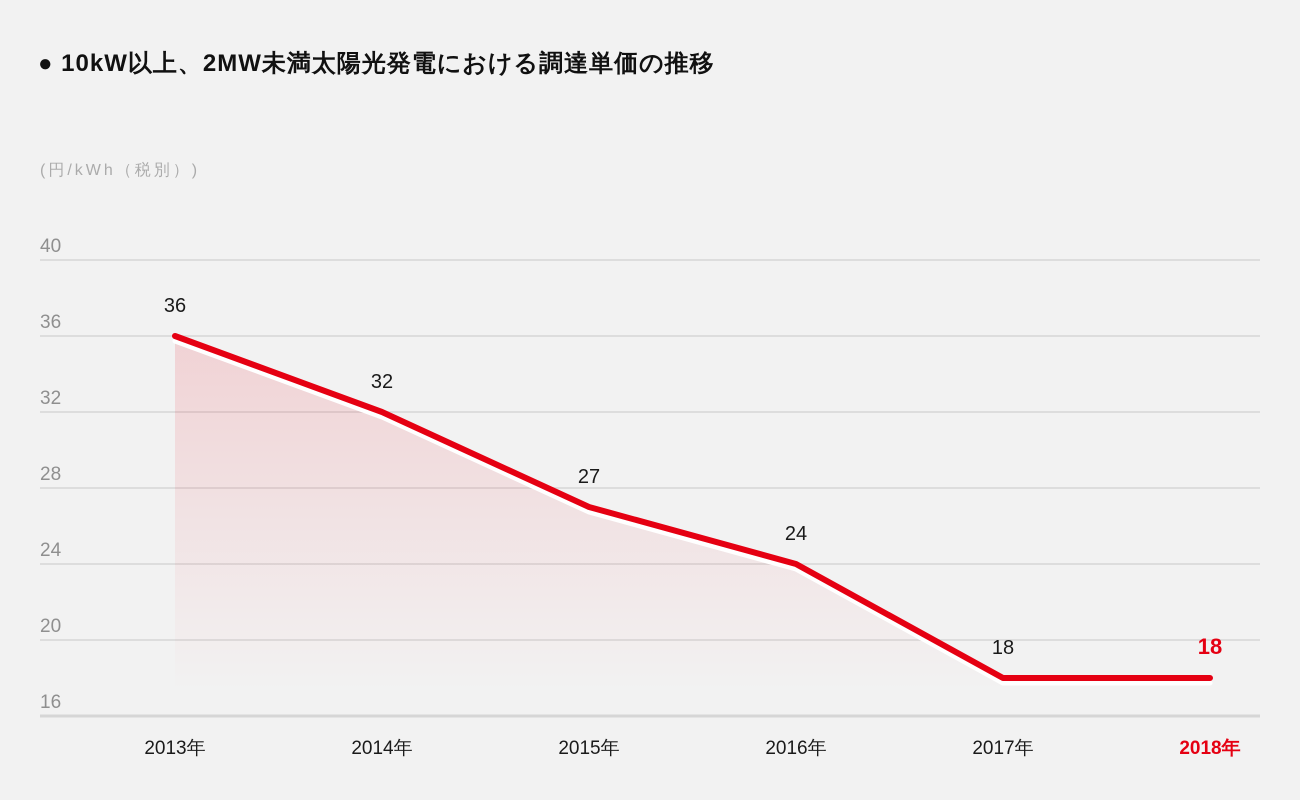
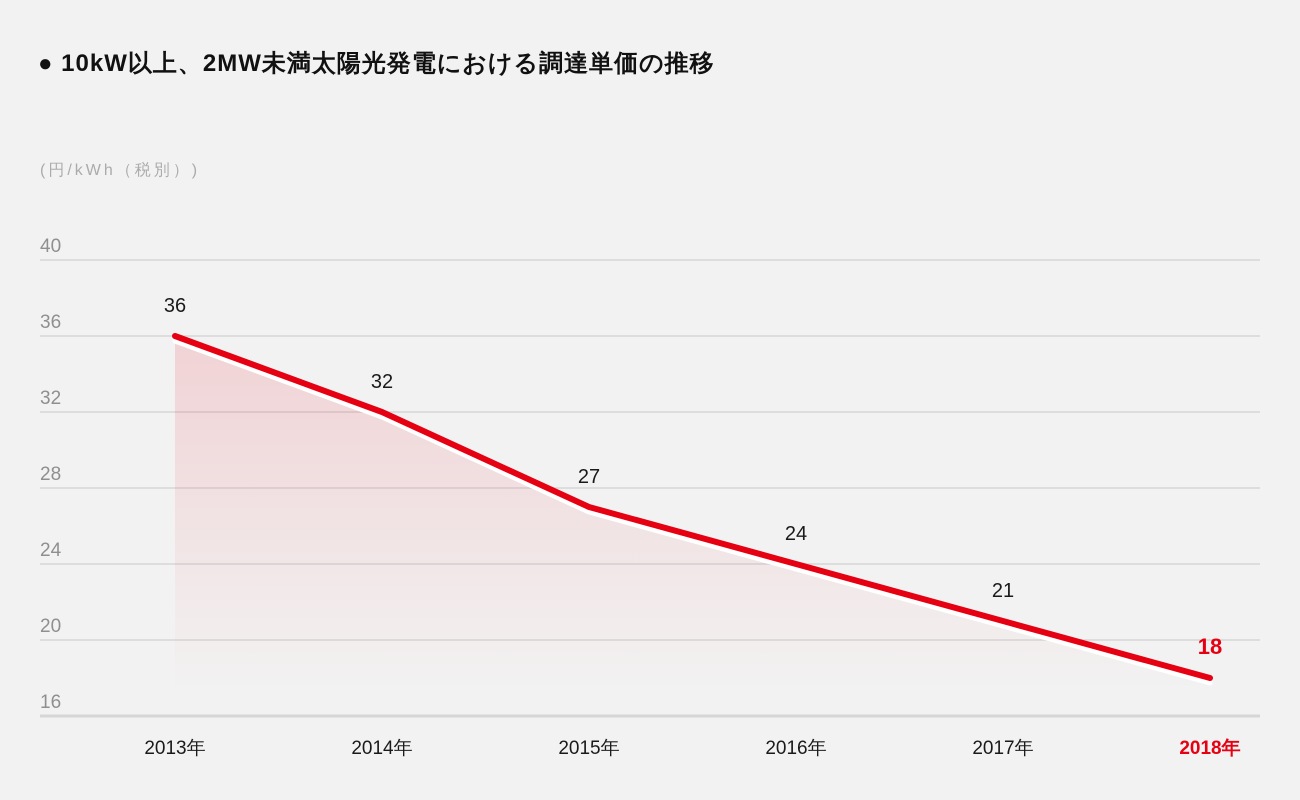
2017年: 18 -> 21
